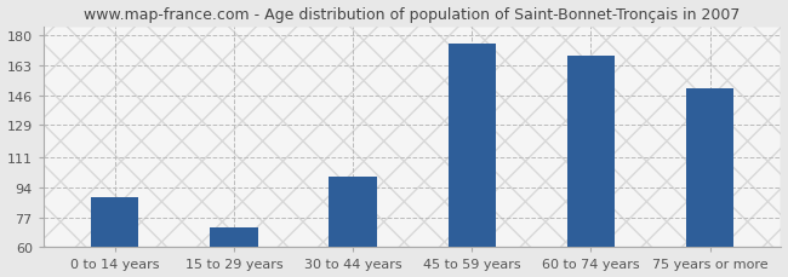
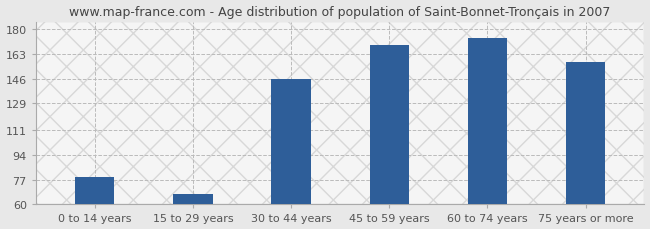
0 to 14 years: 88 -> 79
15 to 29 years: 71 -> 67
30 to 44 years: 100 -> 146
45 to 59 years: 175 -> 169
60 to 74 years: 168 -> 174
75 years or more: 150 -> 157
